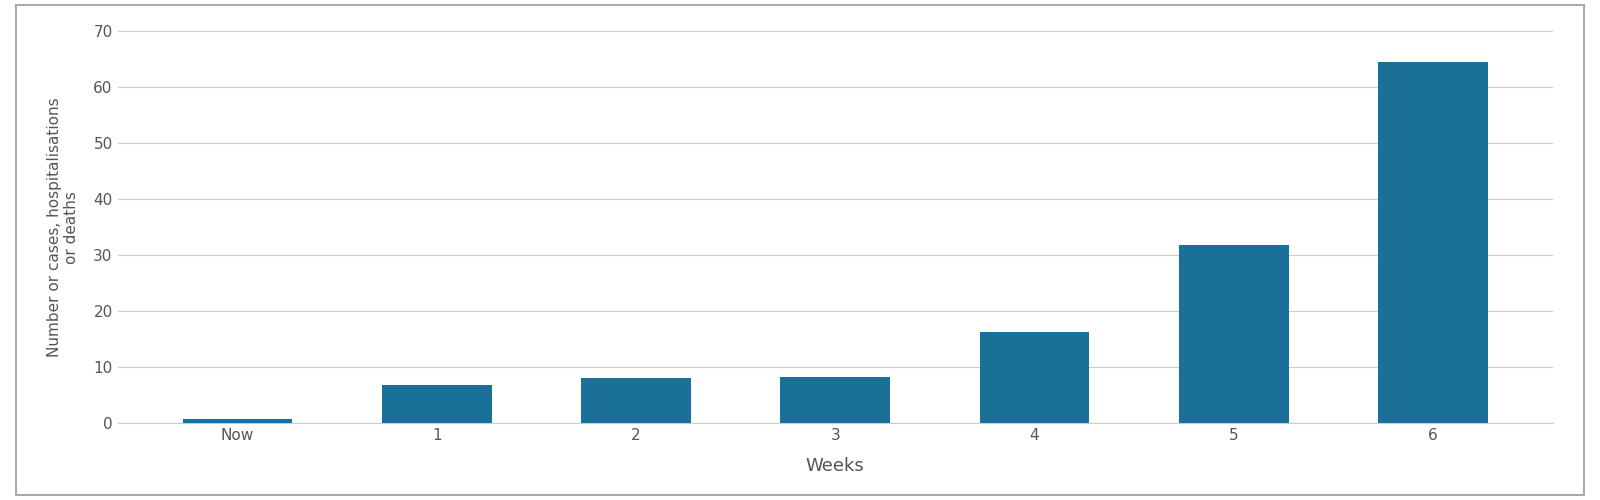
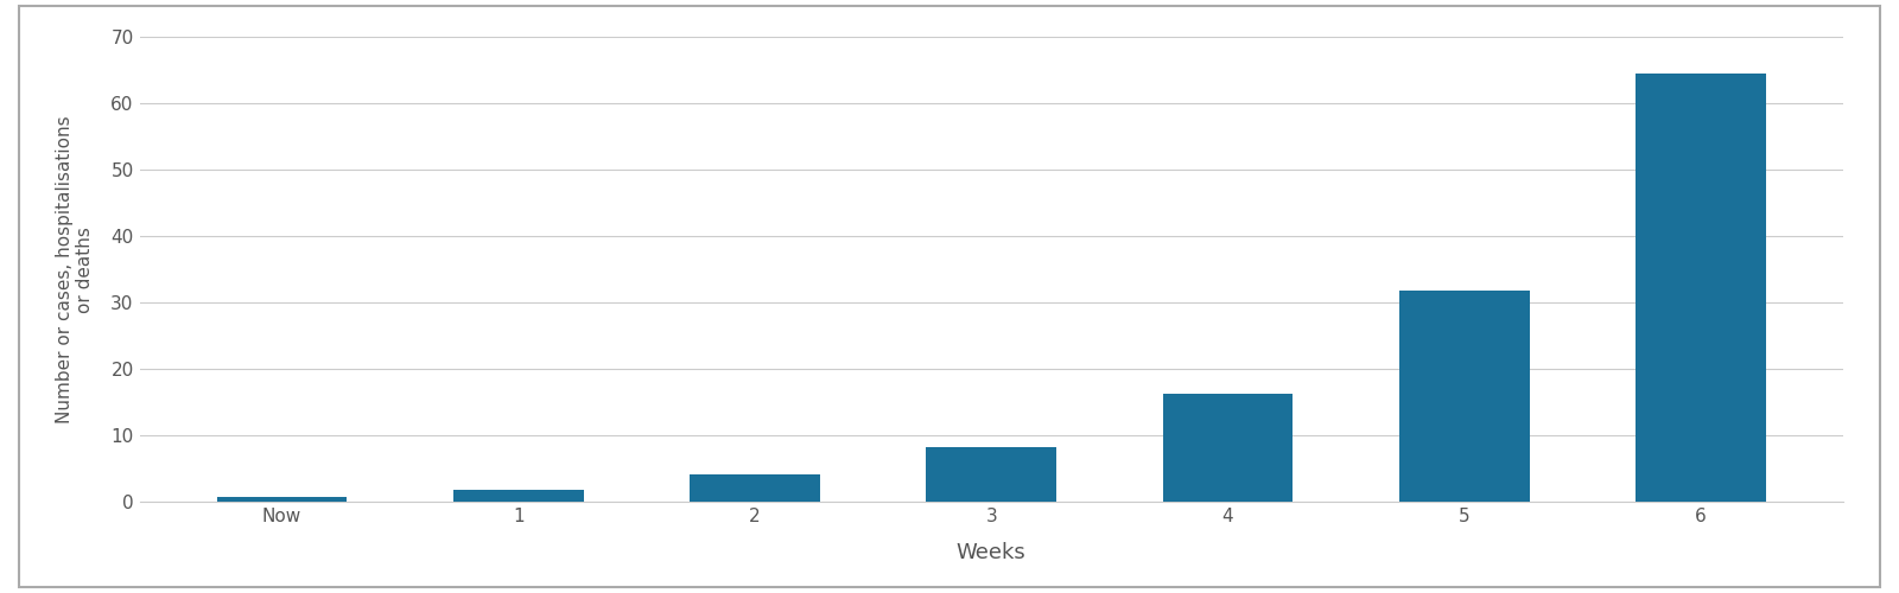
1: 6.8 -> 1.8
2: 8.0 -> 4.2
